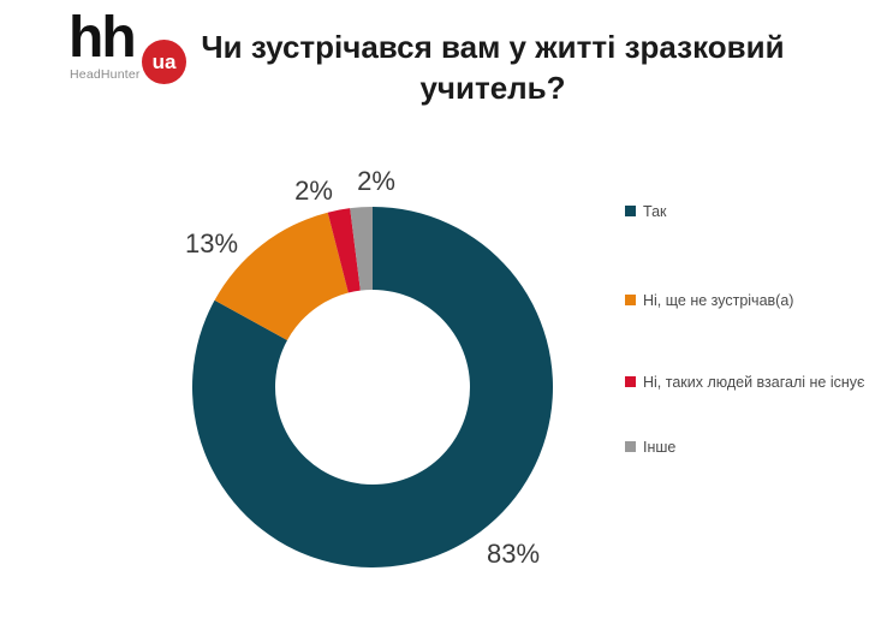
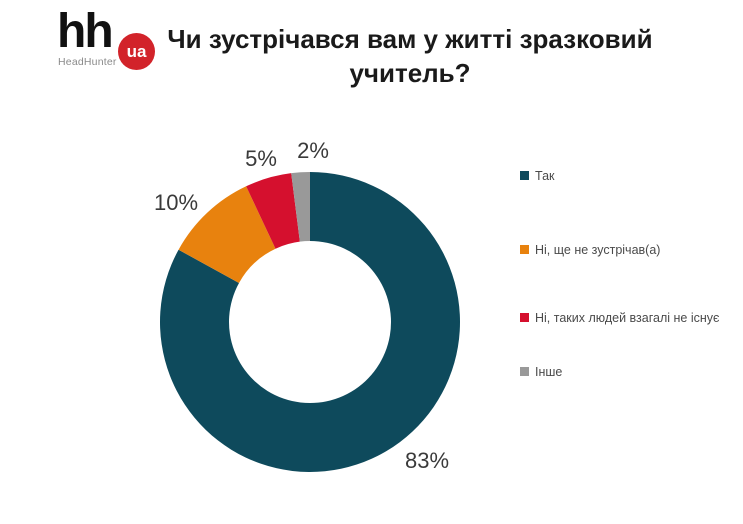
Ні, ще не зустрічав(а): 13% -> 10%
Ні, таких людей взагалі не існує: 2% -> 5%
